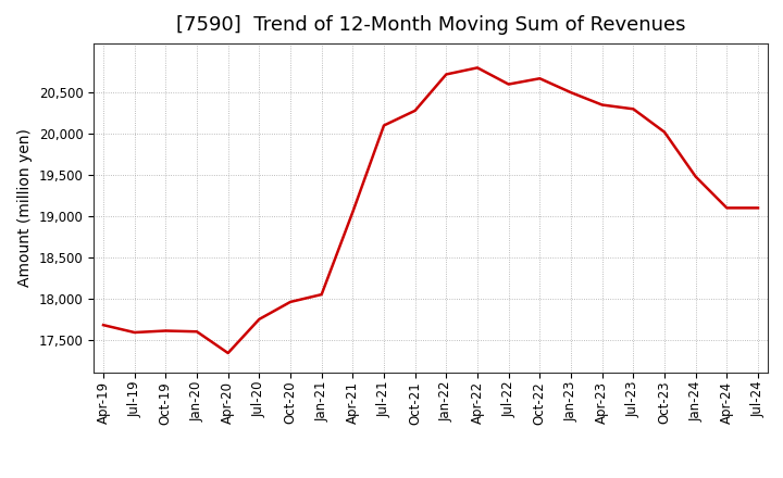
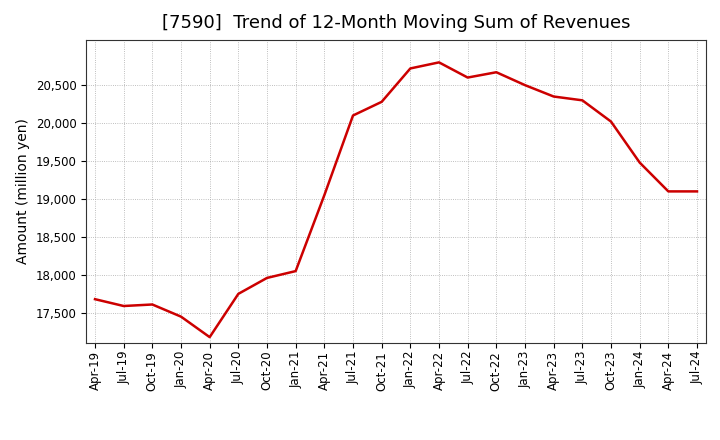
Jan-20: 17,600 -> 17,450
Apr-20: 17,340 -> 17,180
